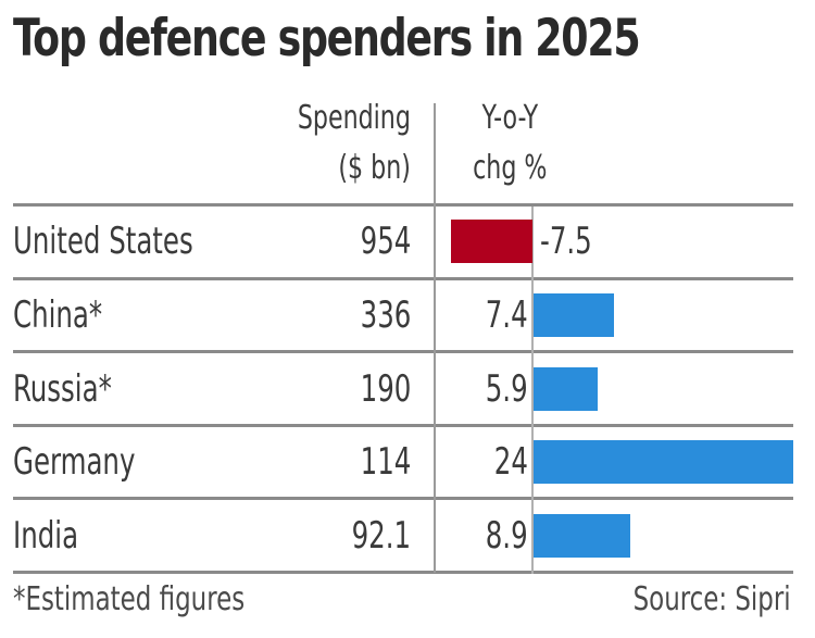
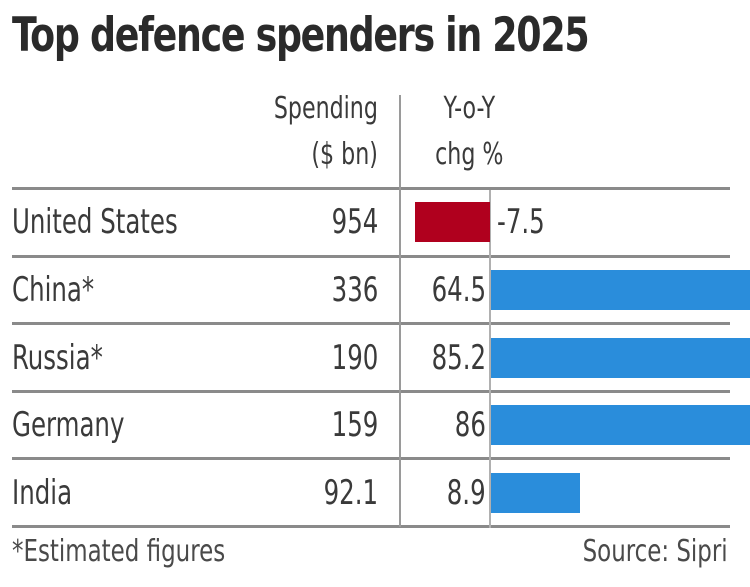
Y-o-Y chg %/China*: 7.4 -> 64.5
Y-o-Y chg %/Russia*: 5.9 -> 85.2
Spending ($ bn)/Germany: 114 -> 159
Y-o-Y chg %/Germany: 24 -> 86
